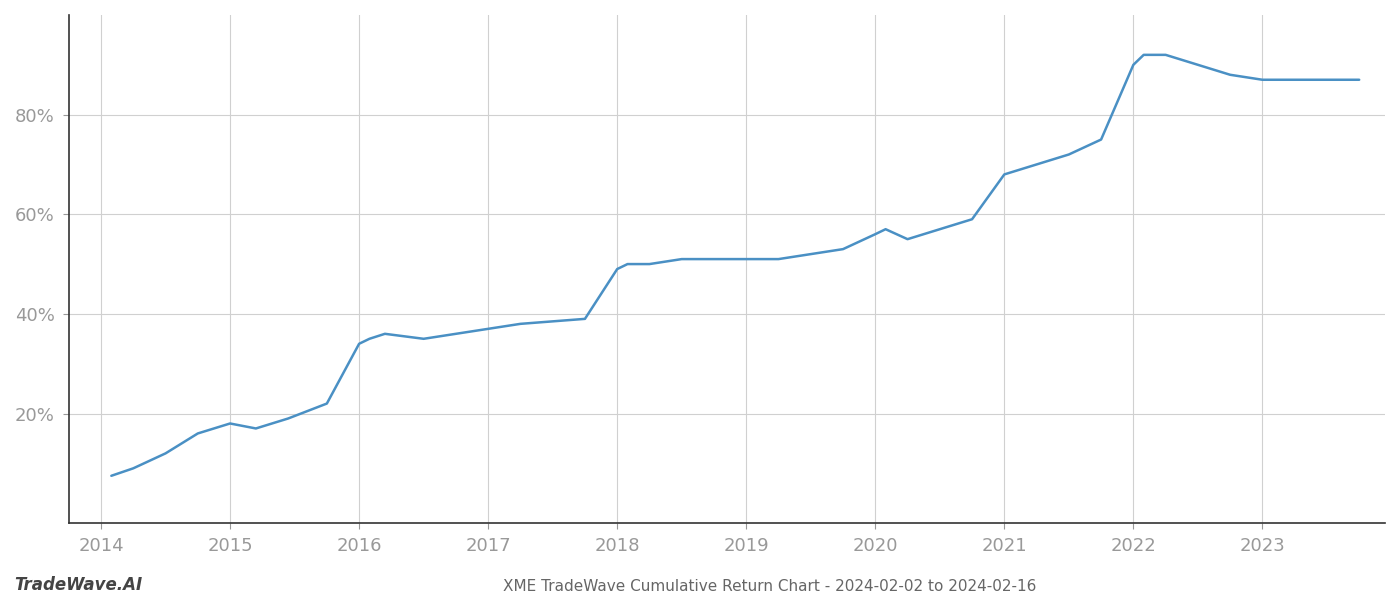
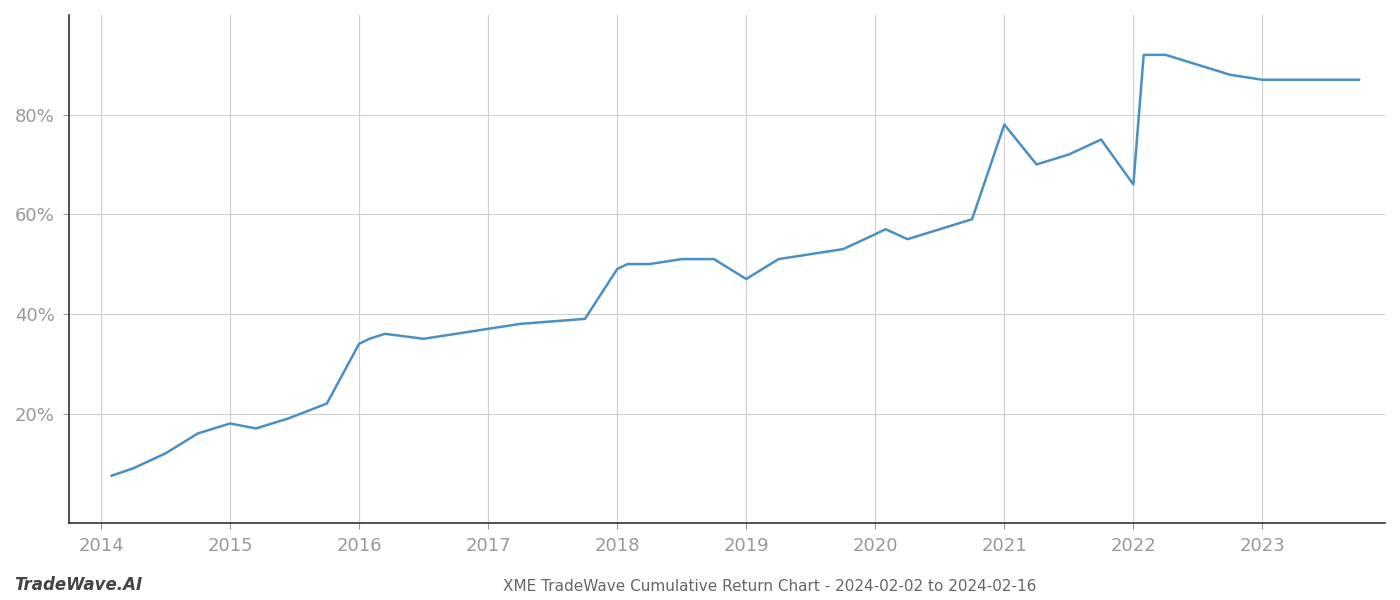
2019: 51.0% -> 47.0%
2021: 68.0% -> 78.0%
2022: 90.0% -> 66.0%
